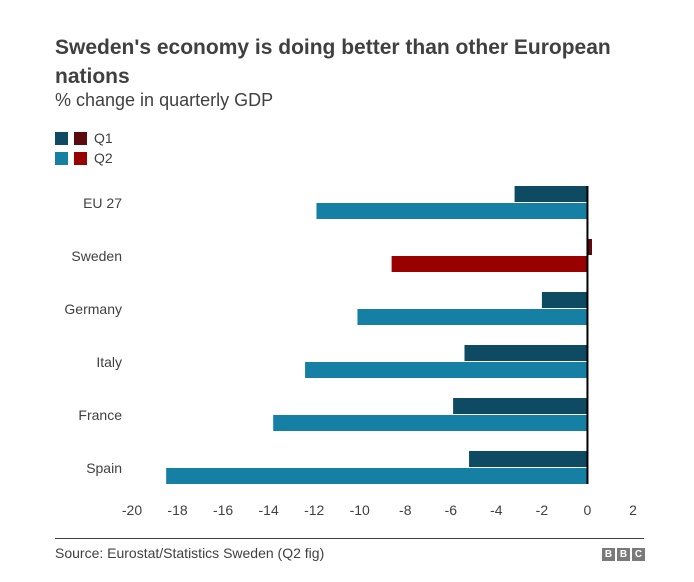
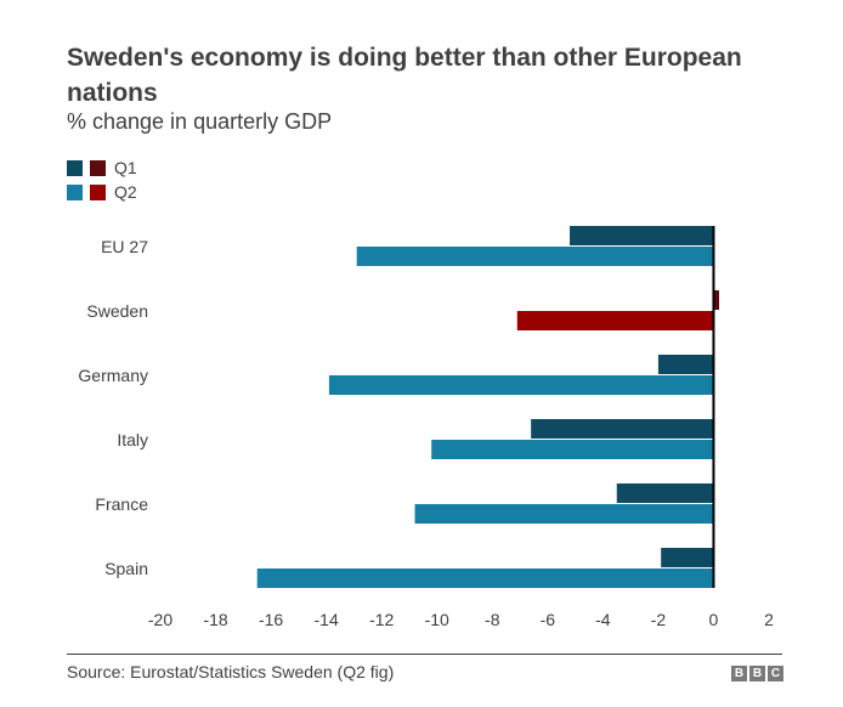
Q1/EU 27: -3.2 -> -5.2
Q2/EU 27: -11.9 -> -12.9
Q2/Sweden: -8.6 -> -7.1
Q2/Germany: -10.1 -> -13.9
Q1/Italy: -5.4 -> -6.6
Q2/Italy: -12.4 -> -10.2
Q1/France: -5.9 -> -3.5
Q2/France: -13.8 -> -10.8
Q1/Spain: -5.2 -> -1.9
Q2/Spain: -18.5 -> -16.5
